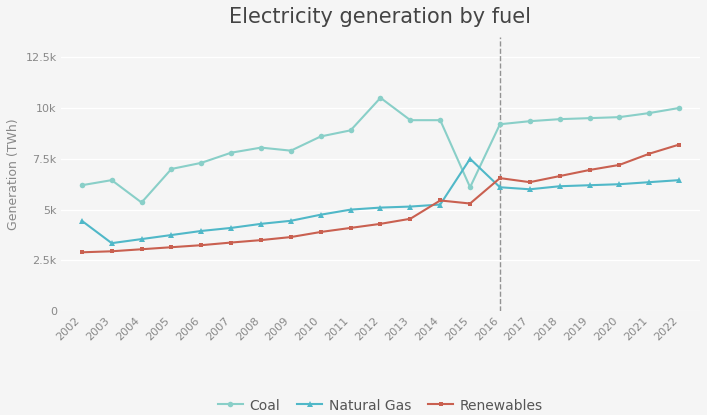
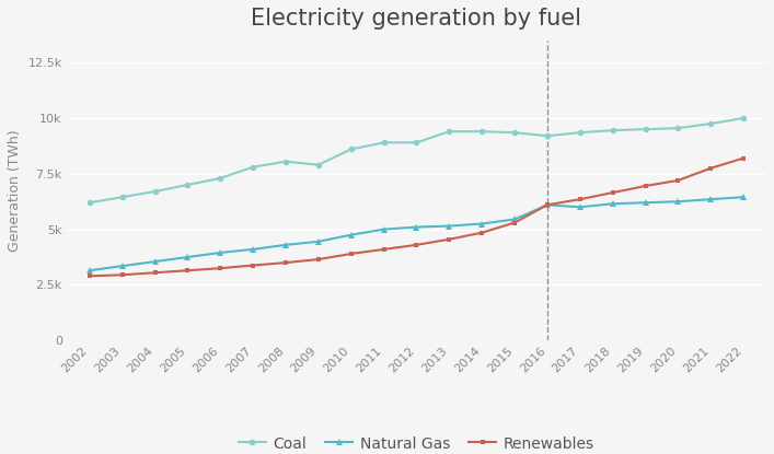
Natural Gas/2002: 4.45k -> 3.15k
Coal/2004: 5.35k -> 6.70k
Coal/2012: 10.50k -> 8.90k
Renewables/2014: 5.45k -> 4.85k
Coal/2015: 6.10k -> 9.35k
Natural Gas/2015: 7.50k -> 5.45k
Renewables/2016: 6.55k -> 6.10k
